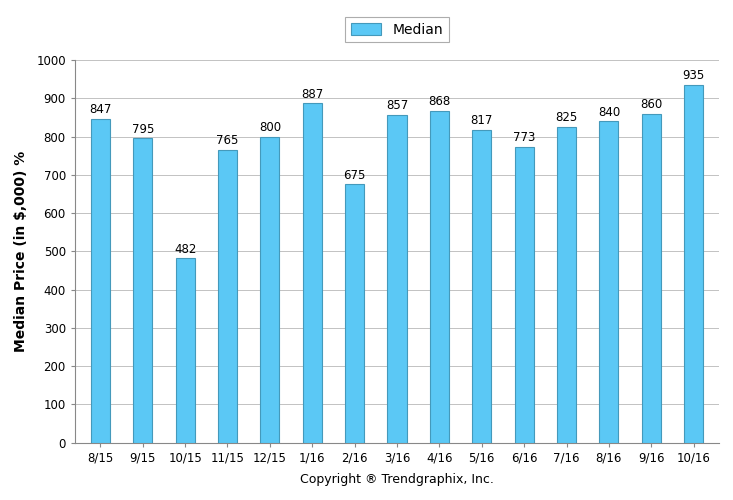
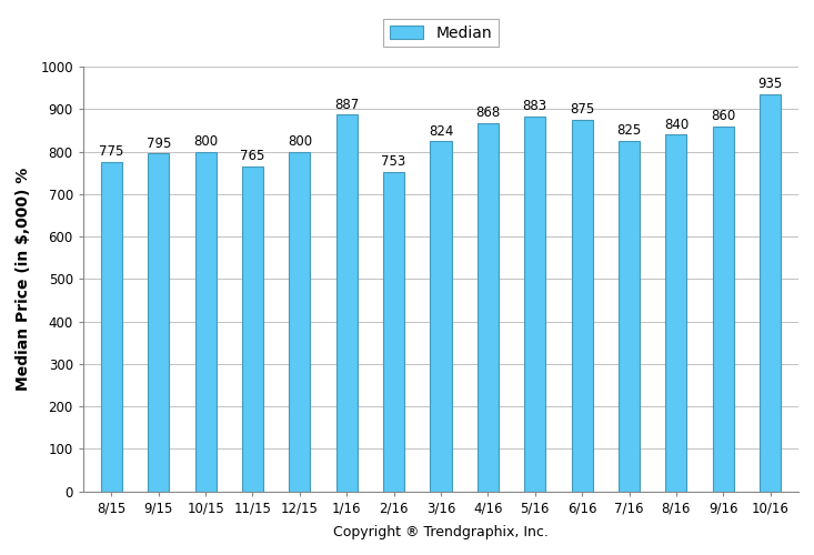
8/15: 847 -> 775
10/15: 482 -> 800
2/16: 675 -> 753
3/16: 857 -> 824
5/16: 817 -> 883
6/16: 773 -> 875
